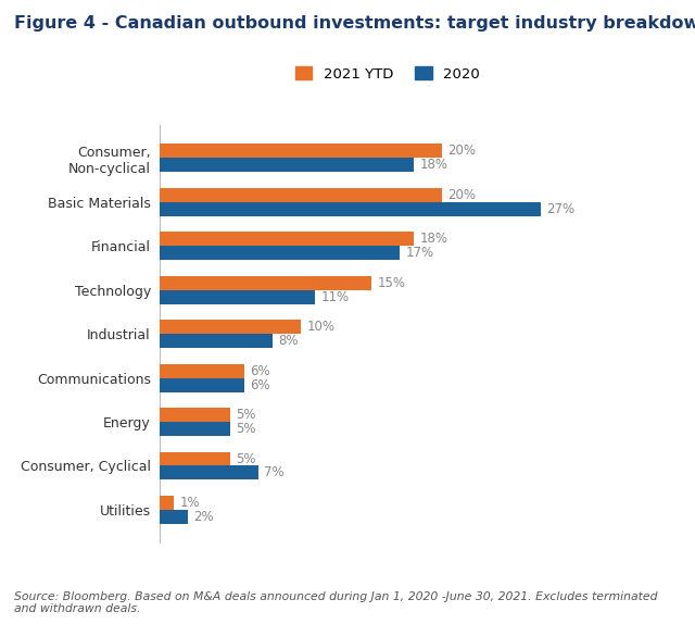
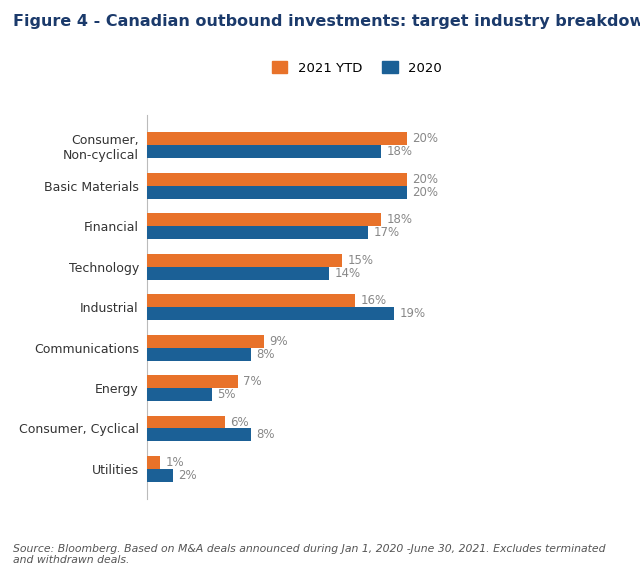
2020/Basic Materials: 27% -> 20%
2020/Technology: 11% -> 14%
2021 YTD/Industrial: 10% -> 16%
2020/Industrial: 8% -> 19%
2021 YTD/Communications: 6% -> 9%
2020/Communications: 6% -> 8%
2021 YTD/Energy: 5% -> 7%
2021 YTD/Consumer, Cyclical: 5% -> 6%
2020/Consumer, Cyclical: 7% -> 8%
